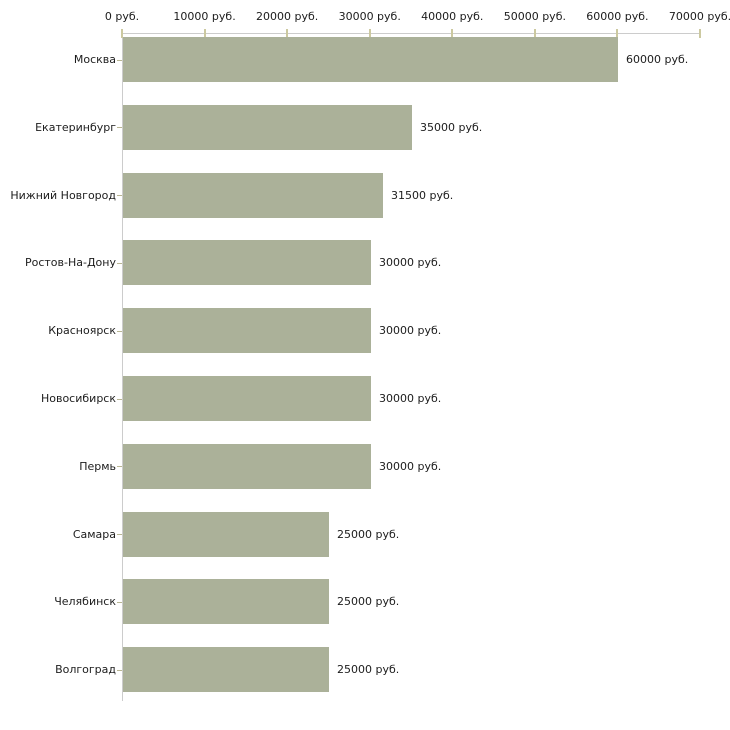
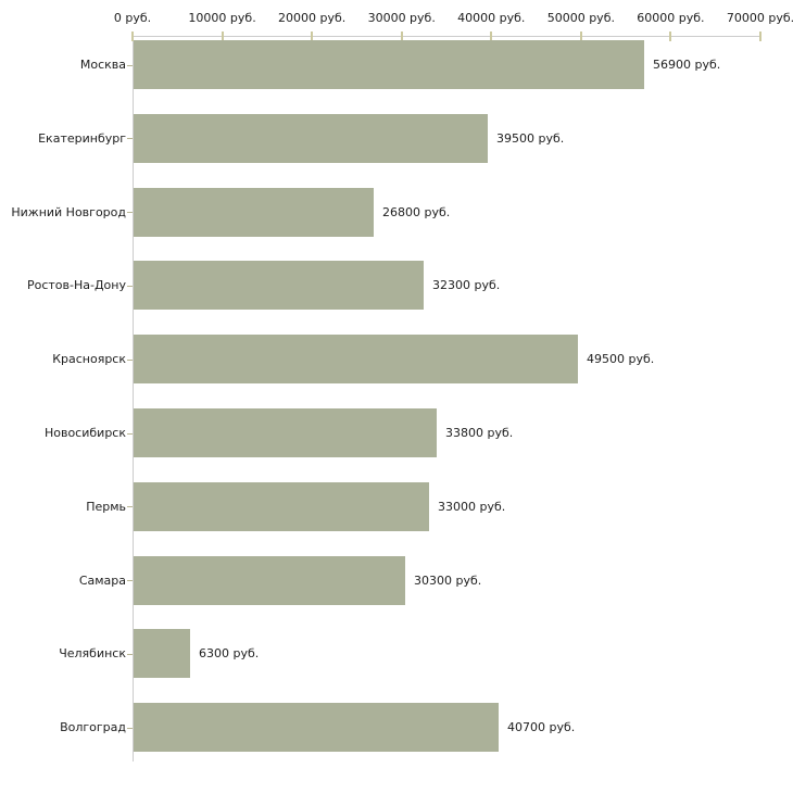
Москва: 60000 -> 56900
Екатеринбург: 35000 -> 39500
Нижний Новгород: 31500 -> 26800
Ростов-На-Дону: 30000 -> 32300
Красноярск: 30000 -> 49500
Новосибирск: 30000 -> 33800
Пермь: 30000 -> 33000
Самара: 25000 -> 30300
Челябинск: 25000 -> 6300
Волгоград: 25000 -> 40700
